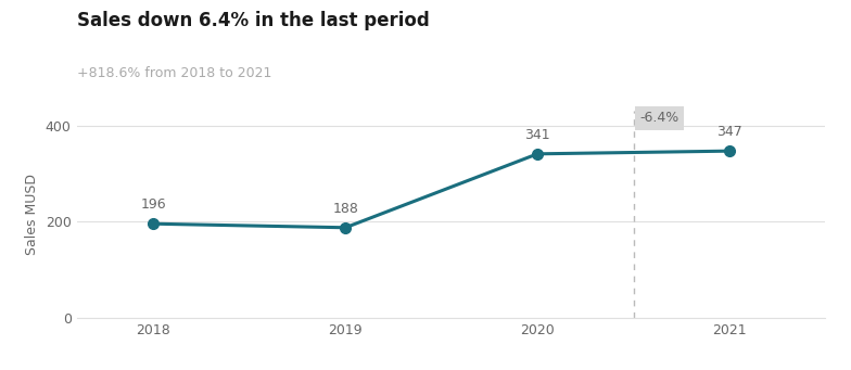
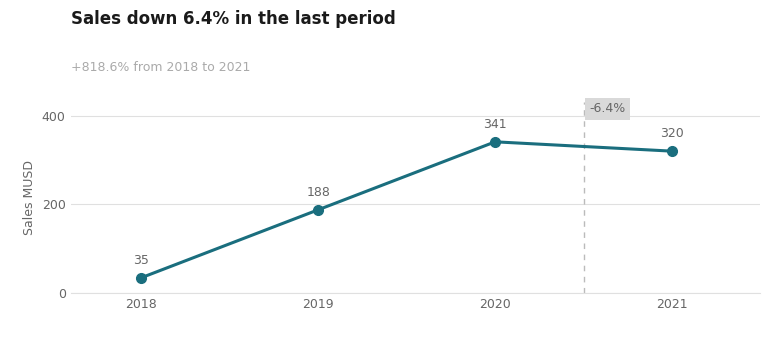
2018: 196 -> 35
2021: 347 -> 320
